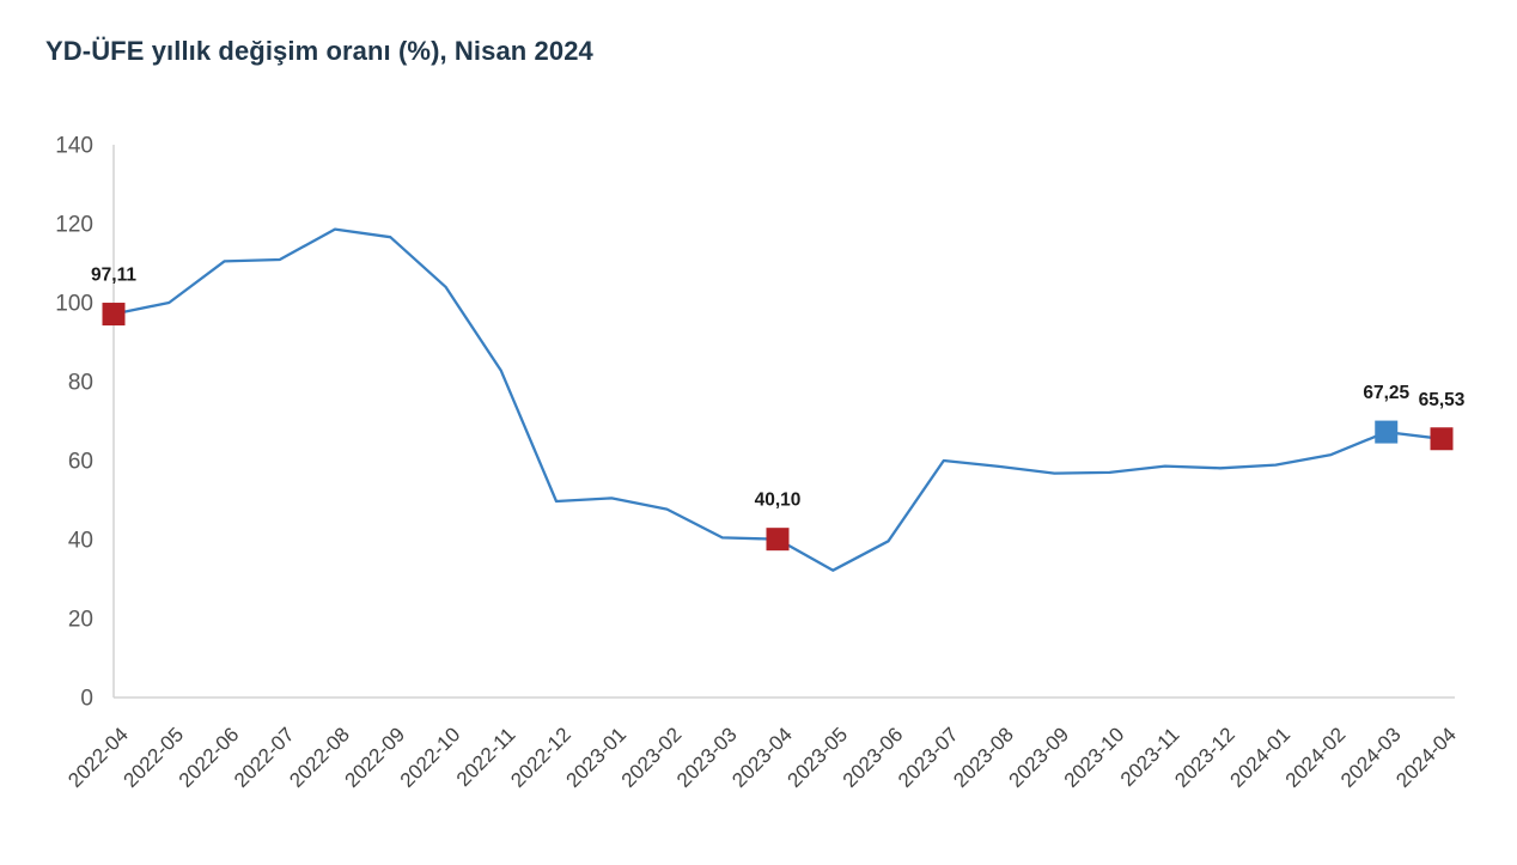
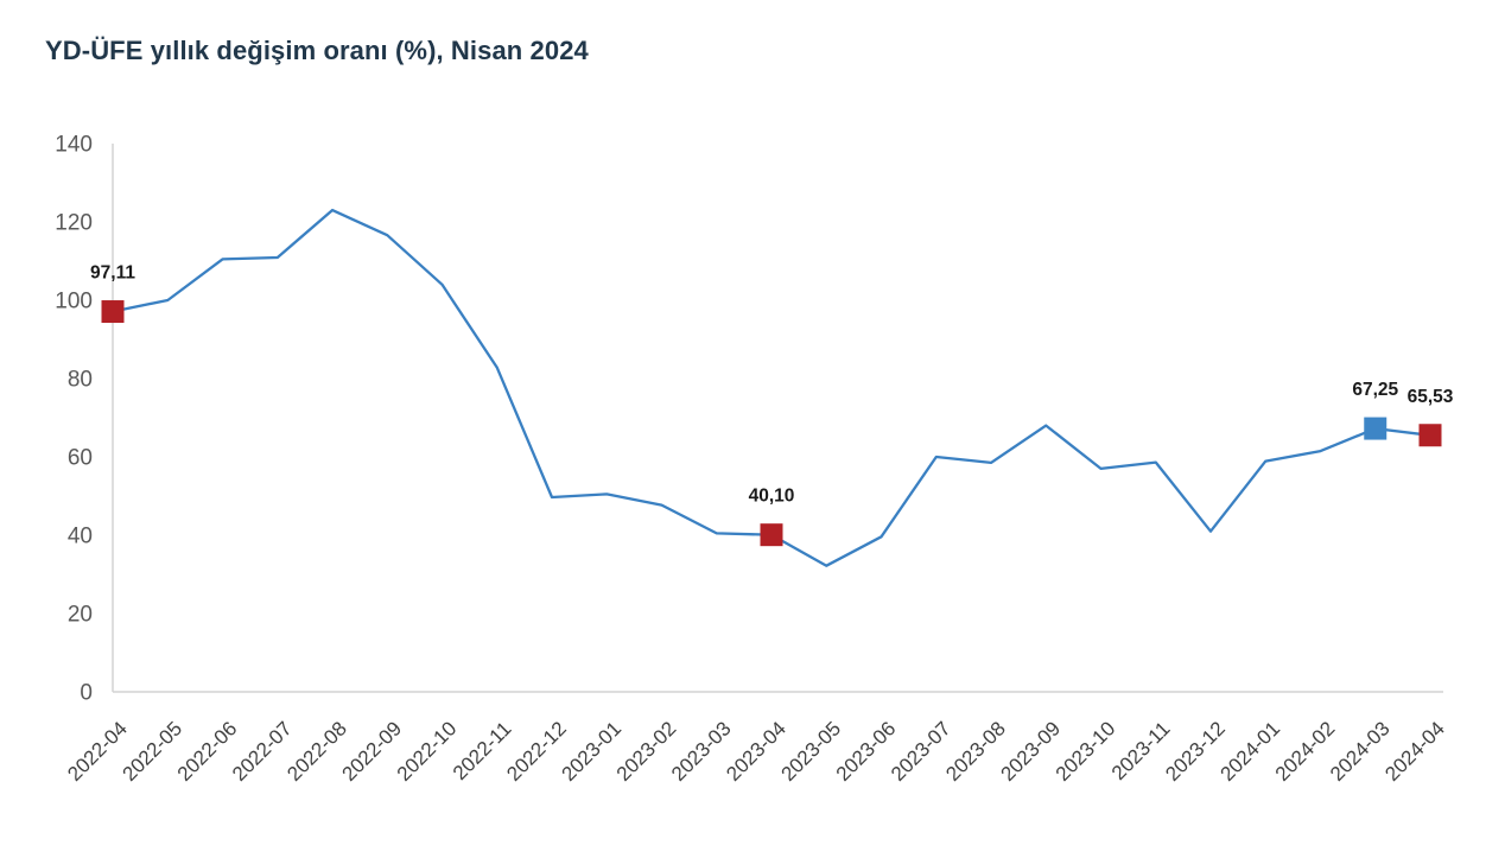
2022-08: 119 -> 123
2023-09: 57 -> 68
2023-12: 58 -> 41
